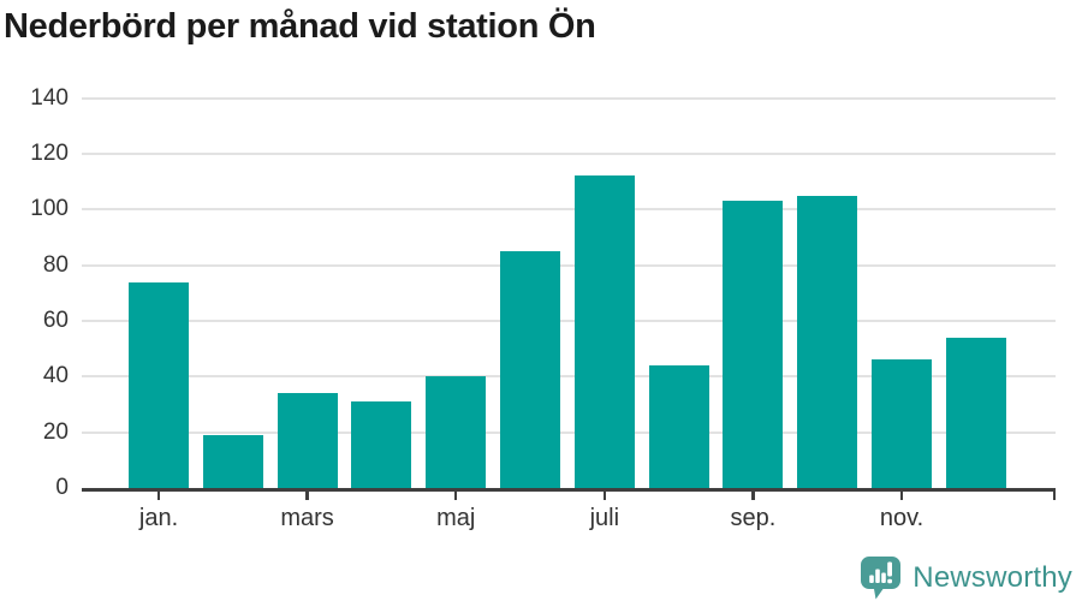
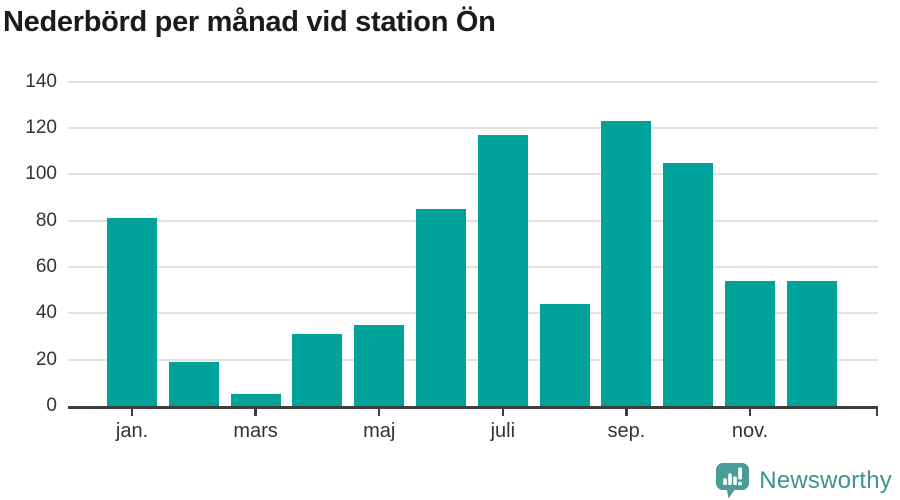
jan.: 74 -> 81
mars: 34 -> 5
maj: 40 -> 35
juli: 112 -> 117
sep.: 103 -> 123
nov.: 46 -> 54
